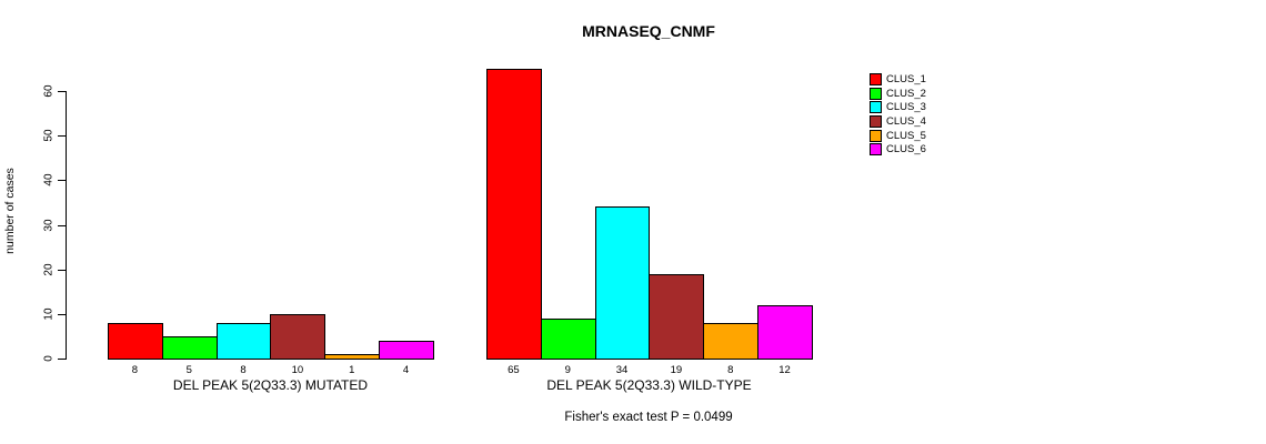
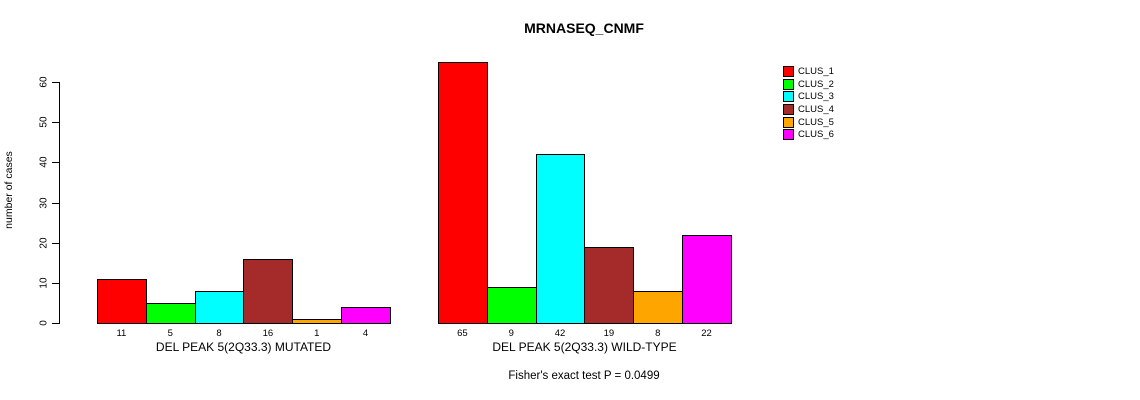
CLUS_1/DEL PEAK 5(2Q33.3) MUTATED: 8 -> 11
CLUS_4/DEL PEAK 5(2Q33.3) MUTATED: 10 -> 16
CLUS_3/DEL PEAK 5(2Q33.3) WILD-TYPE: 34 -> 42
CLUS_6/DEL PEAK 5(2Q33.3) WILD-TYPE: 12 -> 22
